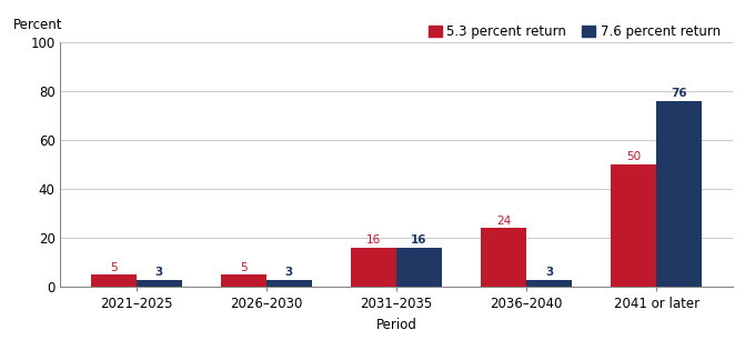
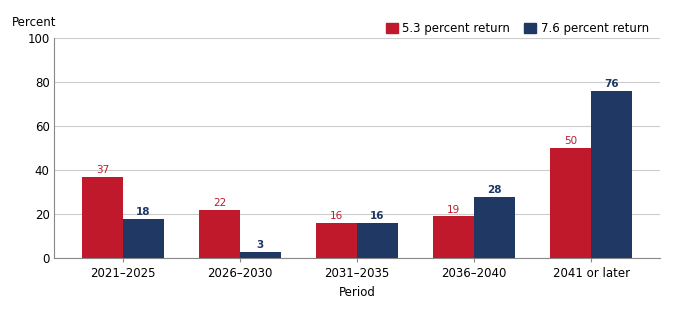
5.3 percent return/2021–2025: 5 -> 37
7.6 percent return/2021–2025: 3 -> 18
5.3 percent return/2026–2030: 5 -> 22
5.3 percent return/2036–2040: 24 -> 19
7.6 percent return/2036–2040: 3 -> 28
